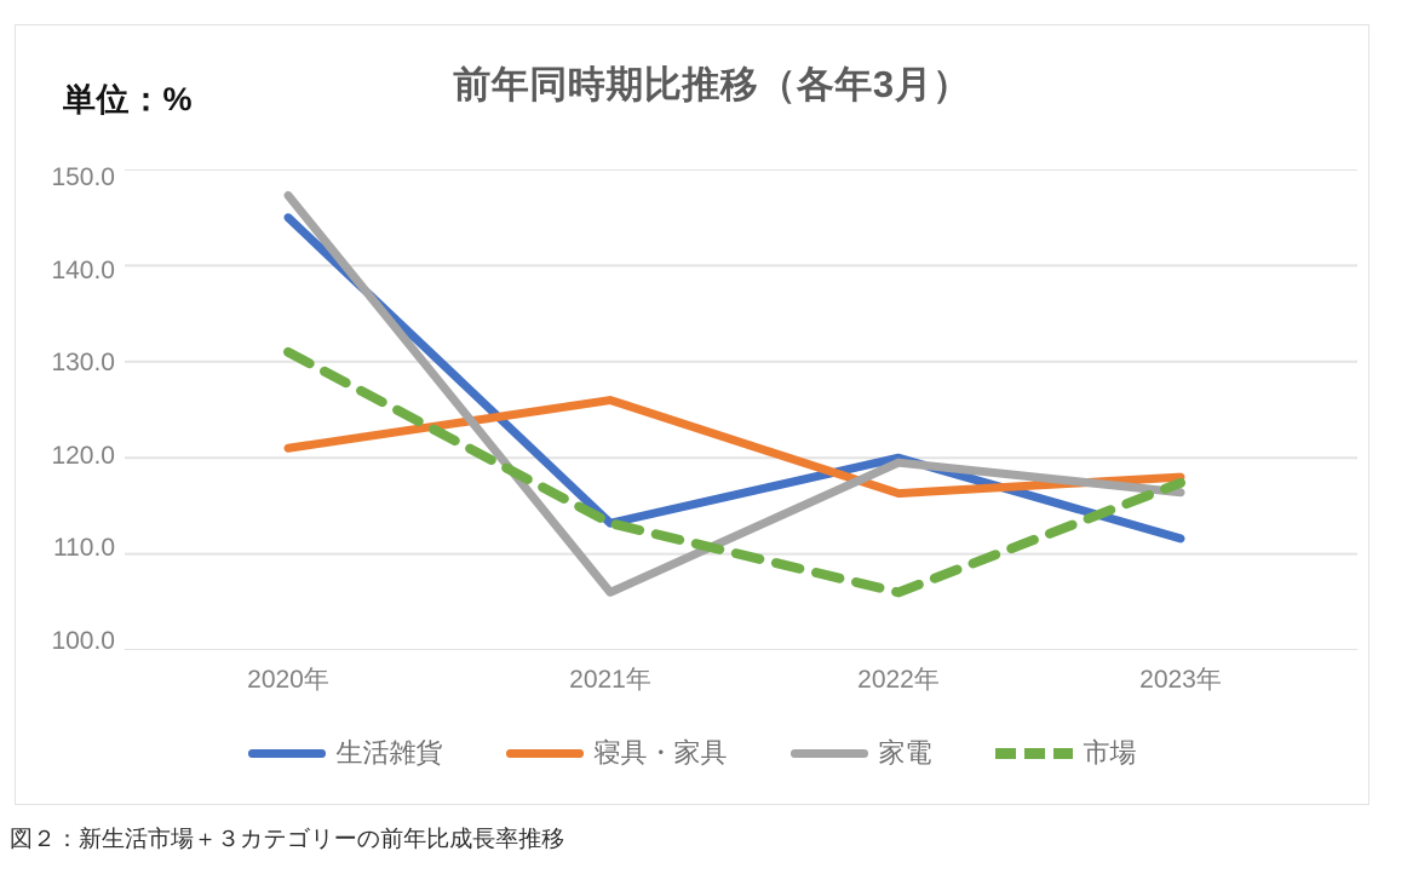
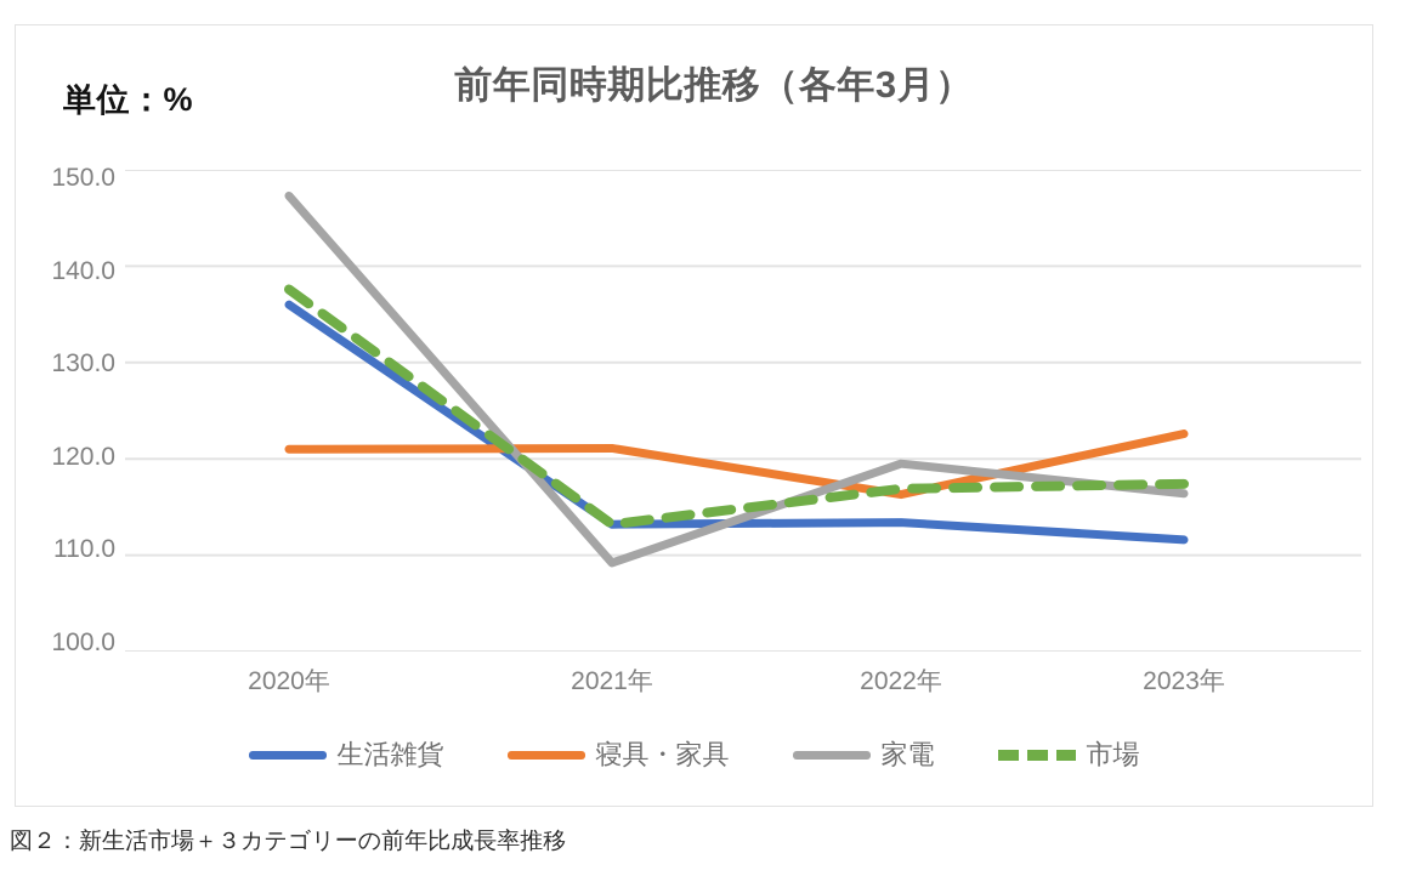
生活雑貨/2020年: 145 -> 136
市場/2020年: 131 -> 138
寝具・家具/2021年: 126 -> 121
家電/2021年: 106 -> 109
生活雑貨/2022年: 120 -> 113
市場/2022年: 106 -> 117
寝具・家具/2023年: 118 -> 123
